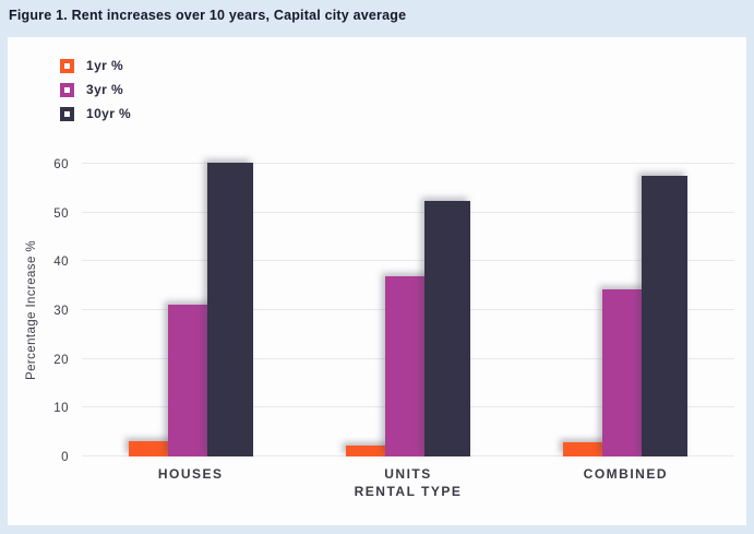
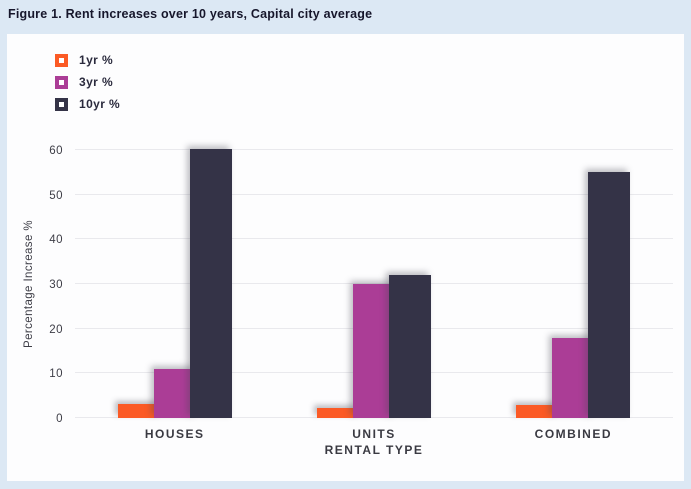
3yr %/HOUSES: 31 -> 11
3yr %/UNITS: 37 -> 30
10yr %/UNITS: 52 -> 32
3yr %/COMBINED: 34 -> 18
10yr %/COMBINED: 58 -> 55
